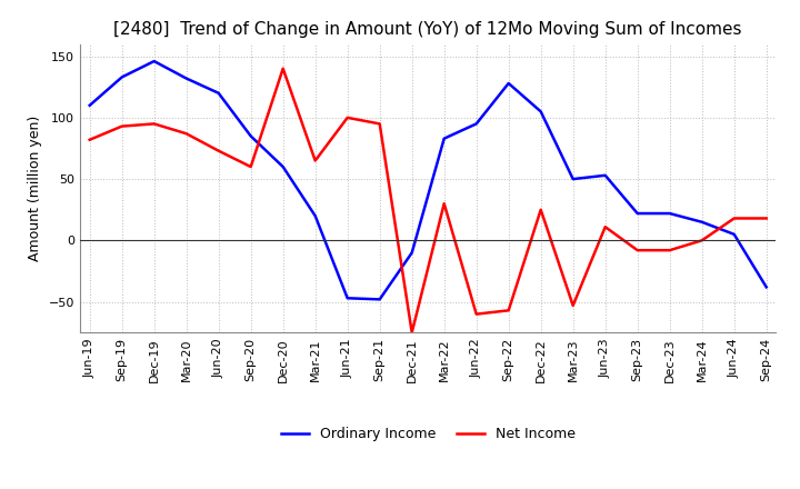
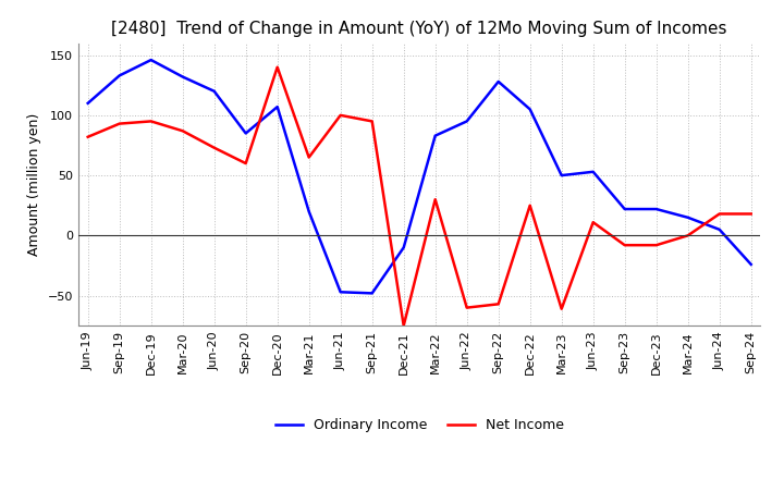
Ordinary Income/Dec-20: 60 -> 107
Net Income/Mar-23: -53 -> -61
Ordinary Income/Sep-24: -38 -> -24
